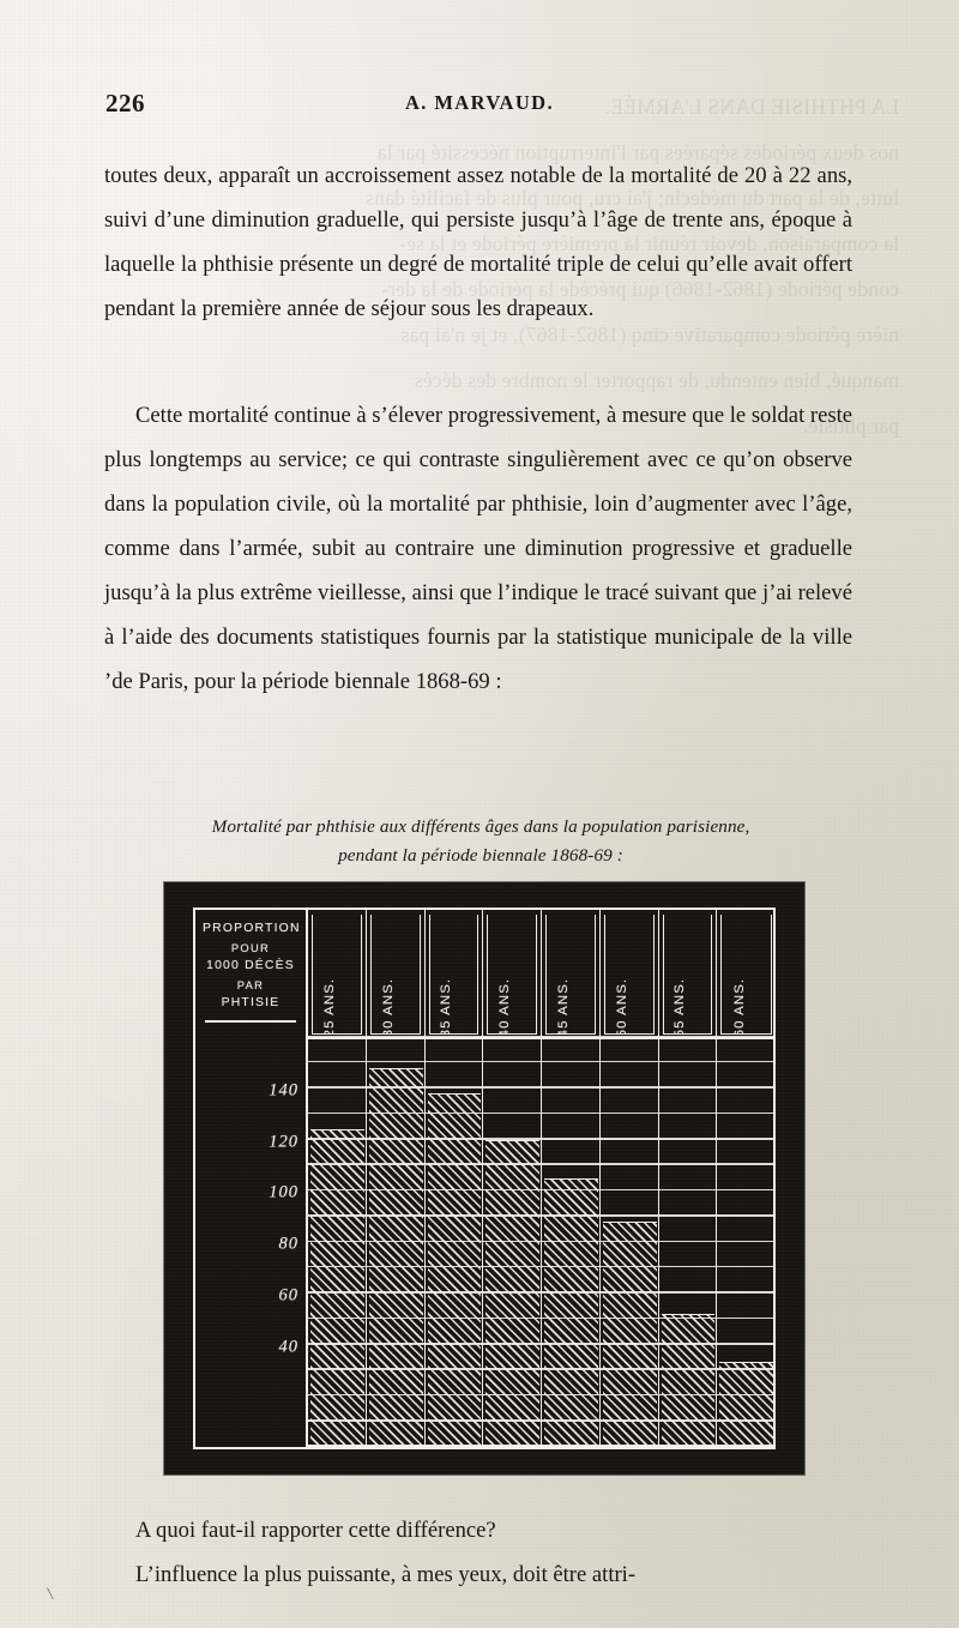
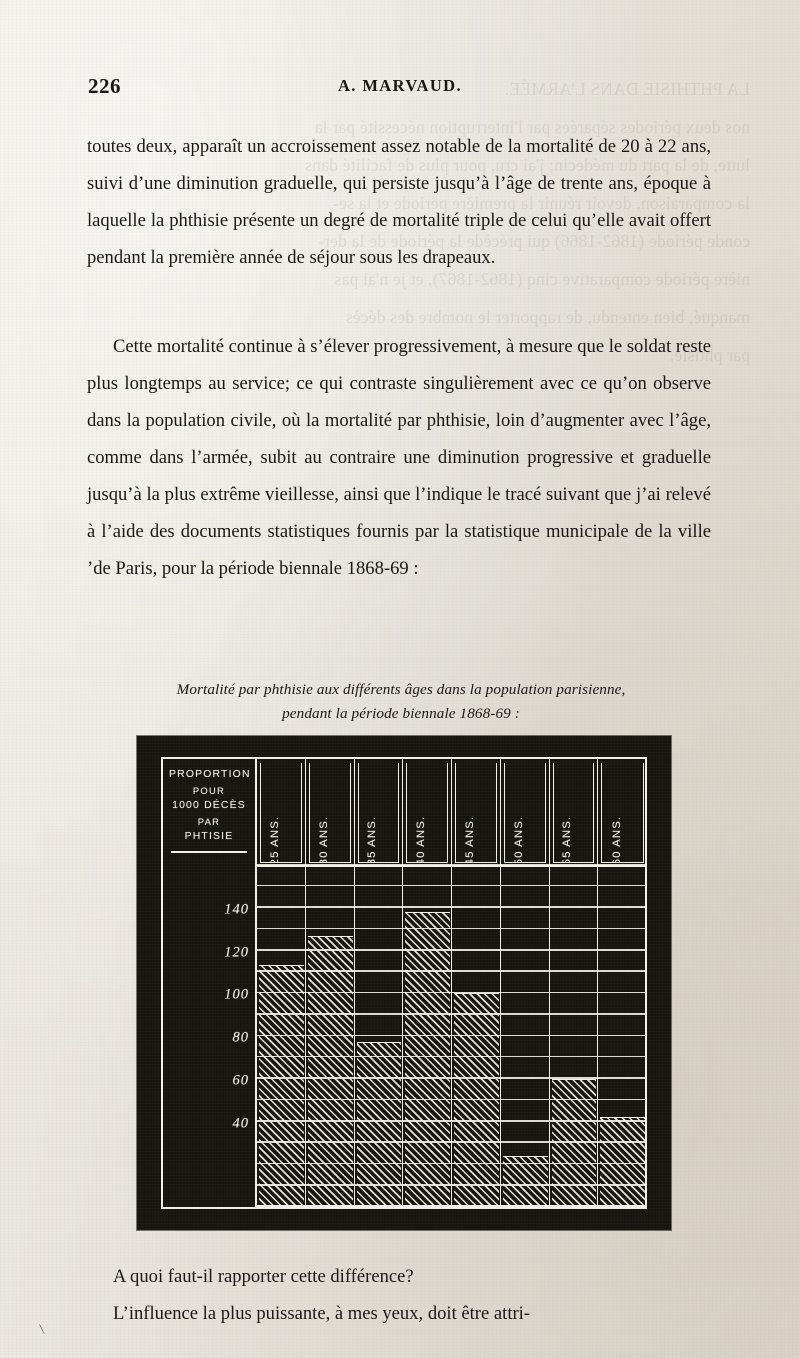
20 A 25 ANS.: 124 -> 113
25 A 30 ANS.: 148 -> 127
30 A 35 ANS.: 138 -> 77
35 A 40 ANS.: 120 -> 138
40 A 45 ANS.: 105 -> 100
45 A 50 ANS.: 88 -> 24
50 A 55 ANS.: 52 -> 60
55 A 60 ANS.: 33 -> 42
